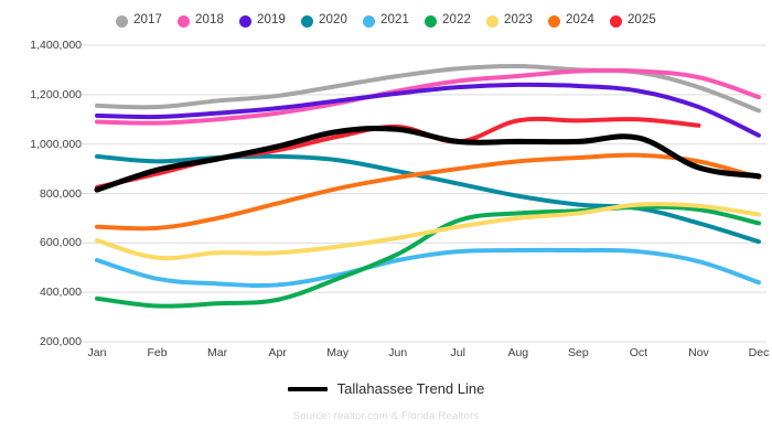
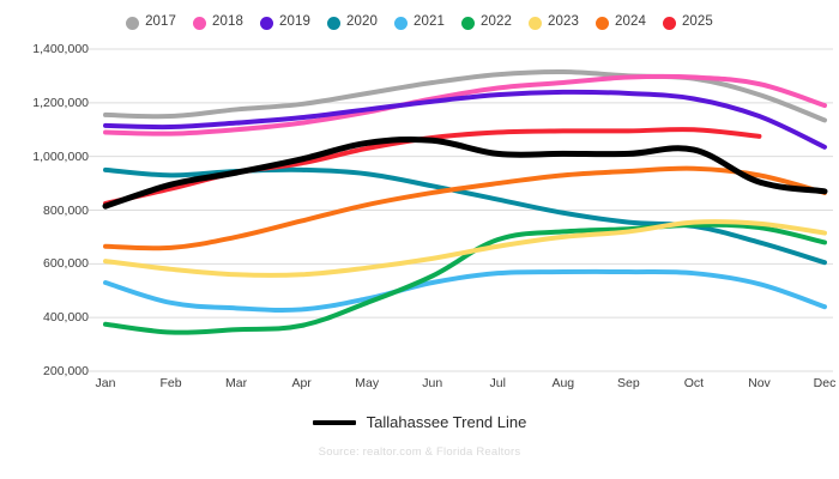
2023/Feb: 540000 -> 580000
2025/Jul: 1010000 -> 1090000
